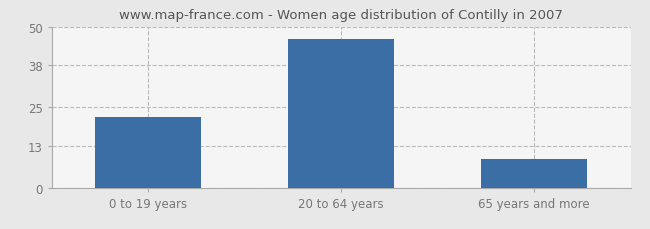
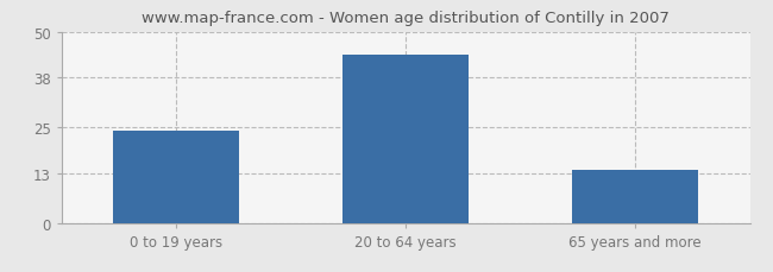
0 to 19 years: 22 -> 24
20 to 64 years: 46 -> 44
65 years and more: 9 -> 14
